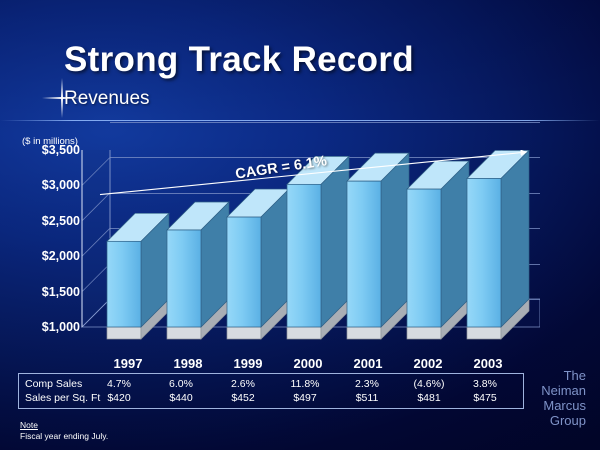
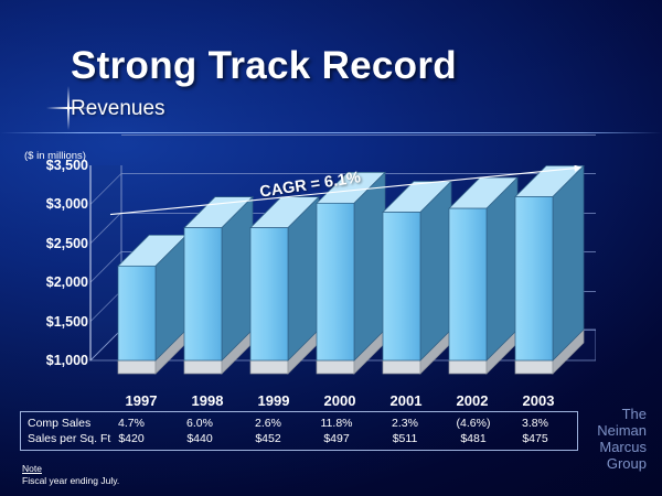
1998: $2400 -> $2700
1999: $2600 -> $2700
2001: $3100 -> $2900
